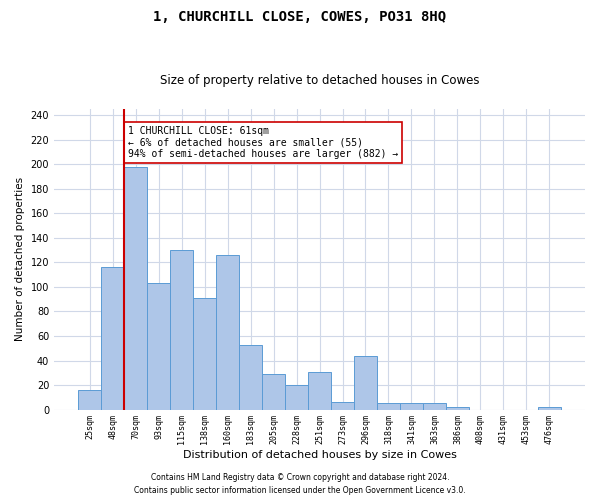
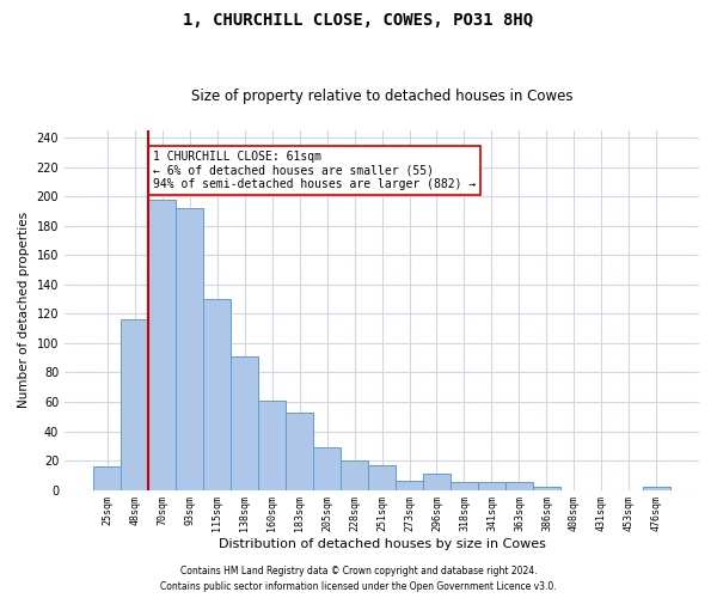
93sqm: 103 -> 192
160sqm: 126 -> 61
251sqm: 31 -> 17
296sqm: 44 -> 11
